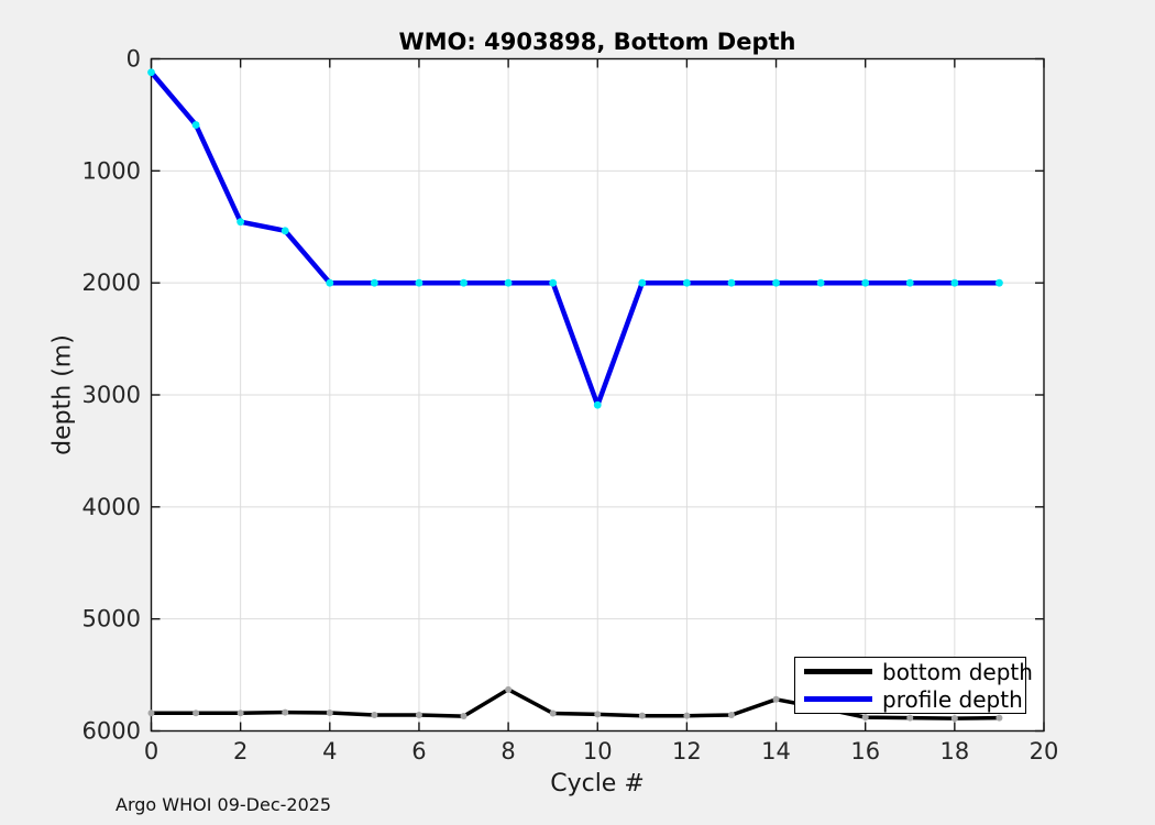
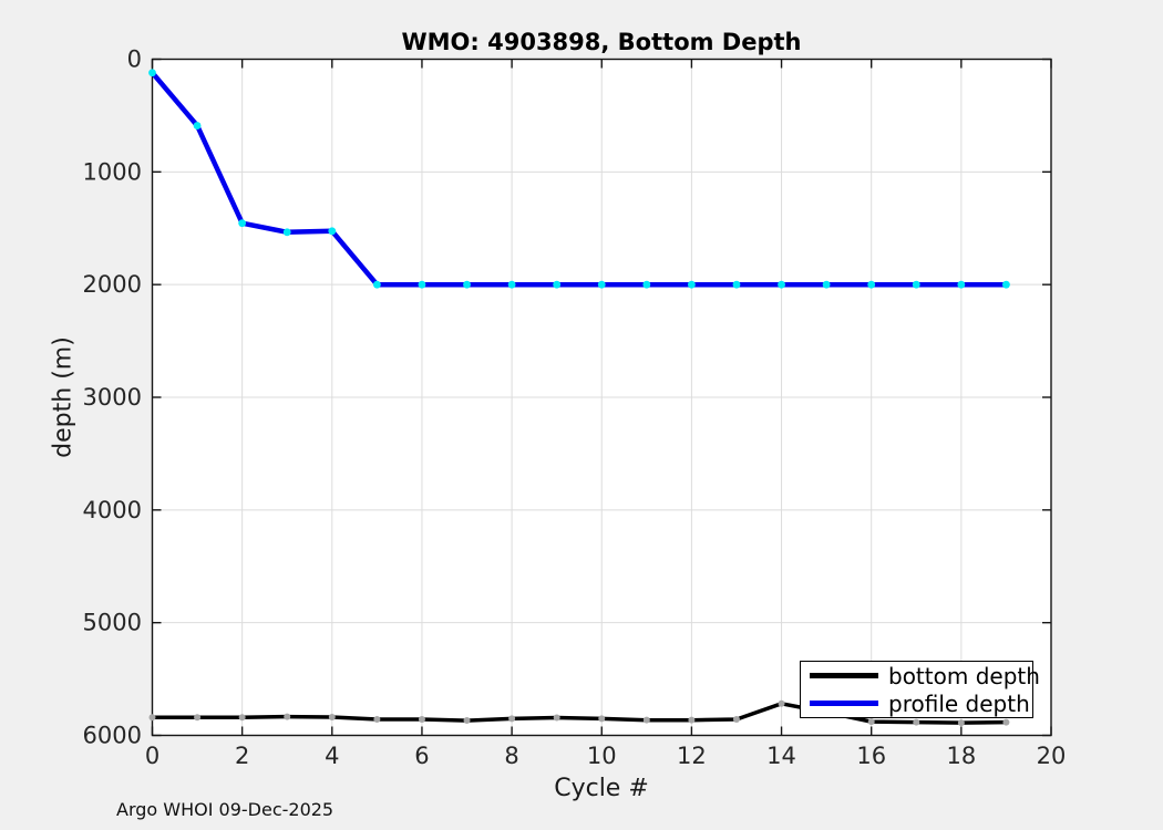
profile depth/4: 2000 -> 1520
bottom depth/8: 5630 -> 5850
profile depth/10: 3090 -> 2000
